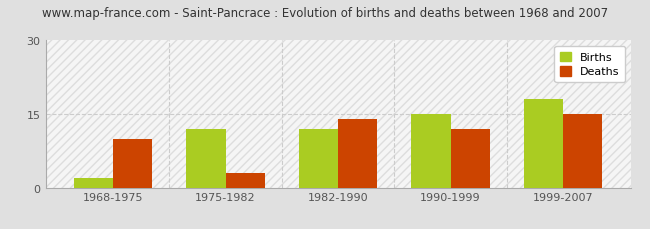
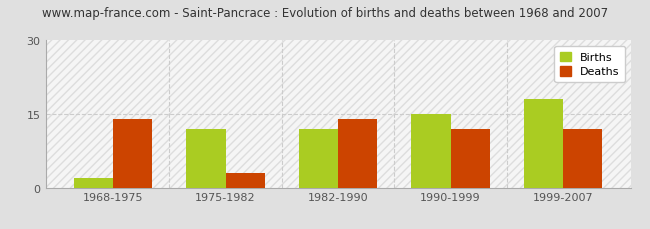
Deaths/1968-1975: 10 -> 14
Deaths/1999-2007: 15 -> 12
